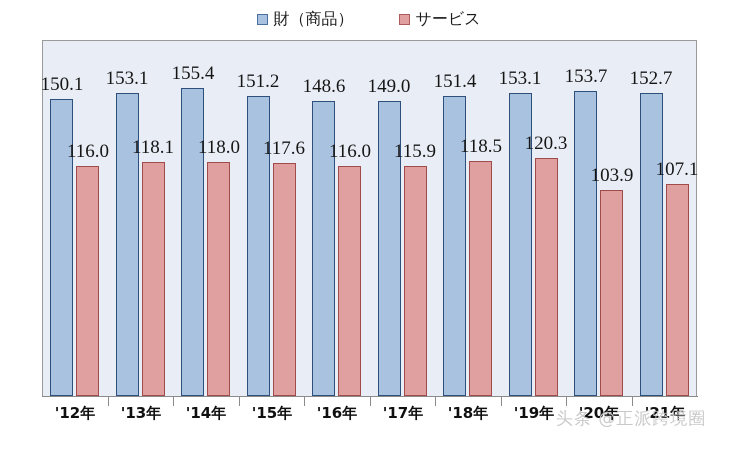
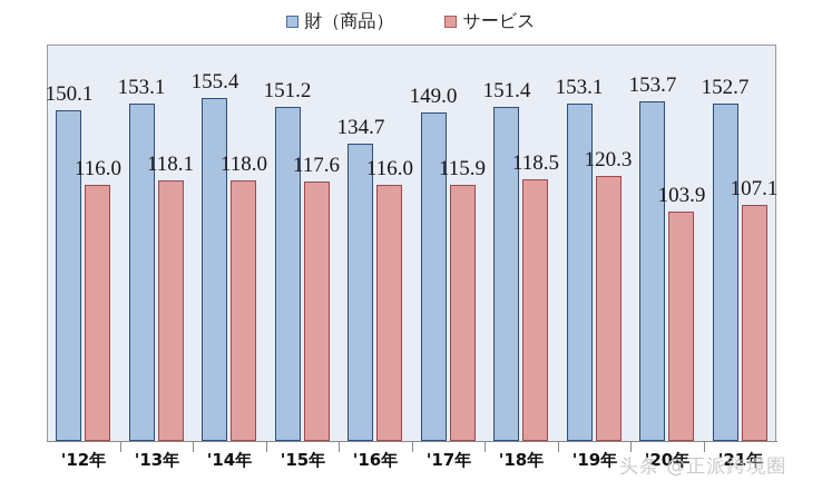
財（商品）/'16年: 148.6 -> 134.7
